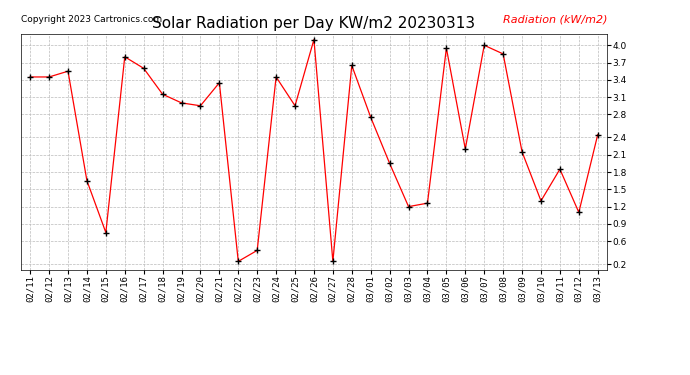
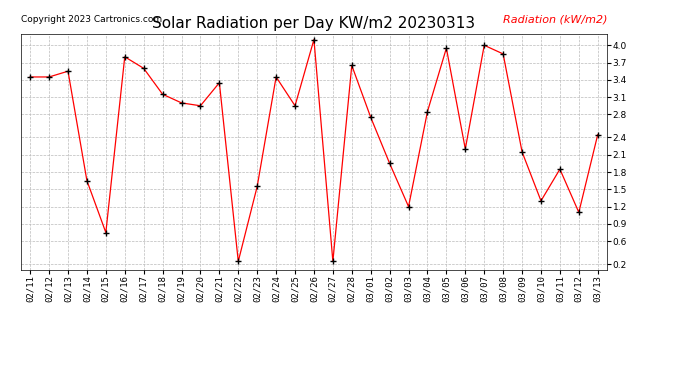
02/23: 0.44 -> 1.55
03/04: 1.26 -> 2.85
